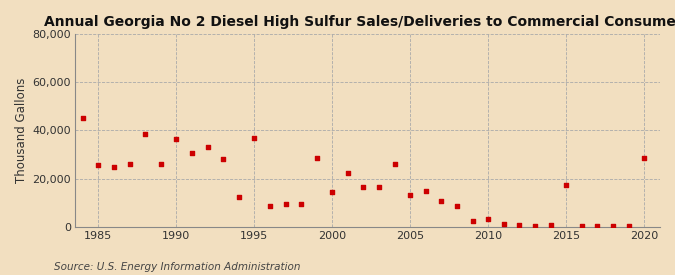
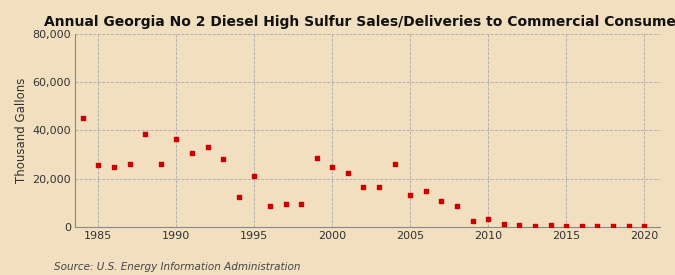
1995: 37,000 -> 21,000
2000: 14,500 -> 25,000
2015: 17,500 -> 200
2020: 28,500 -> 100
